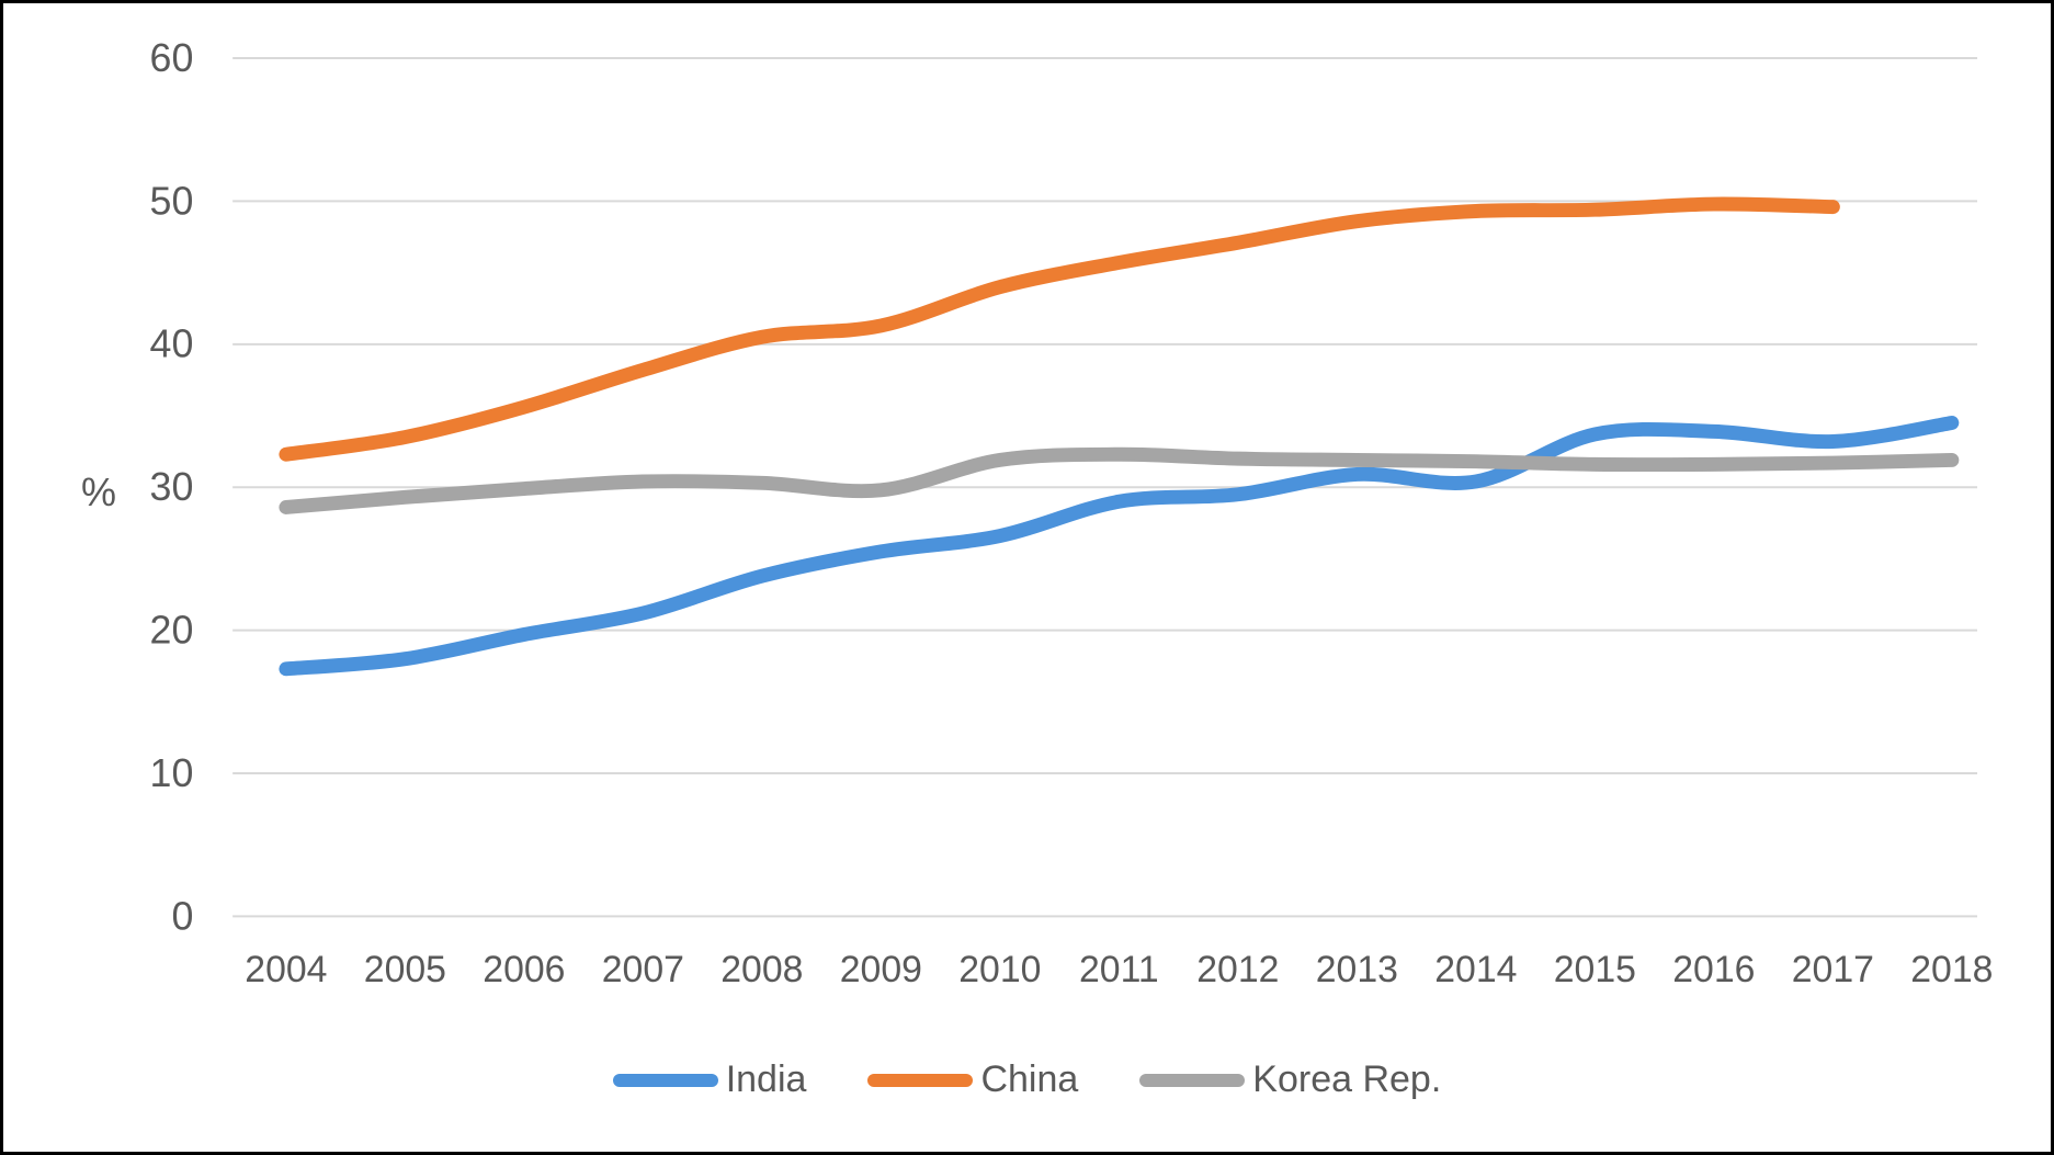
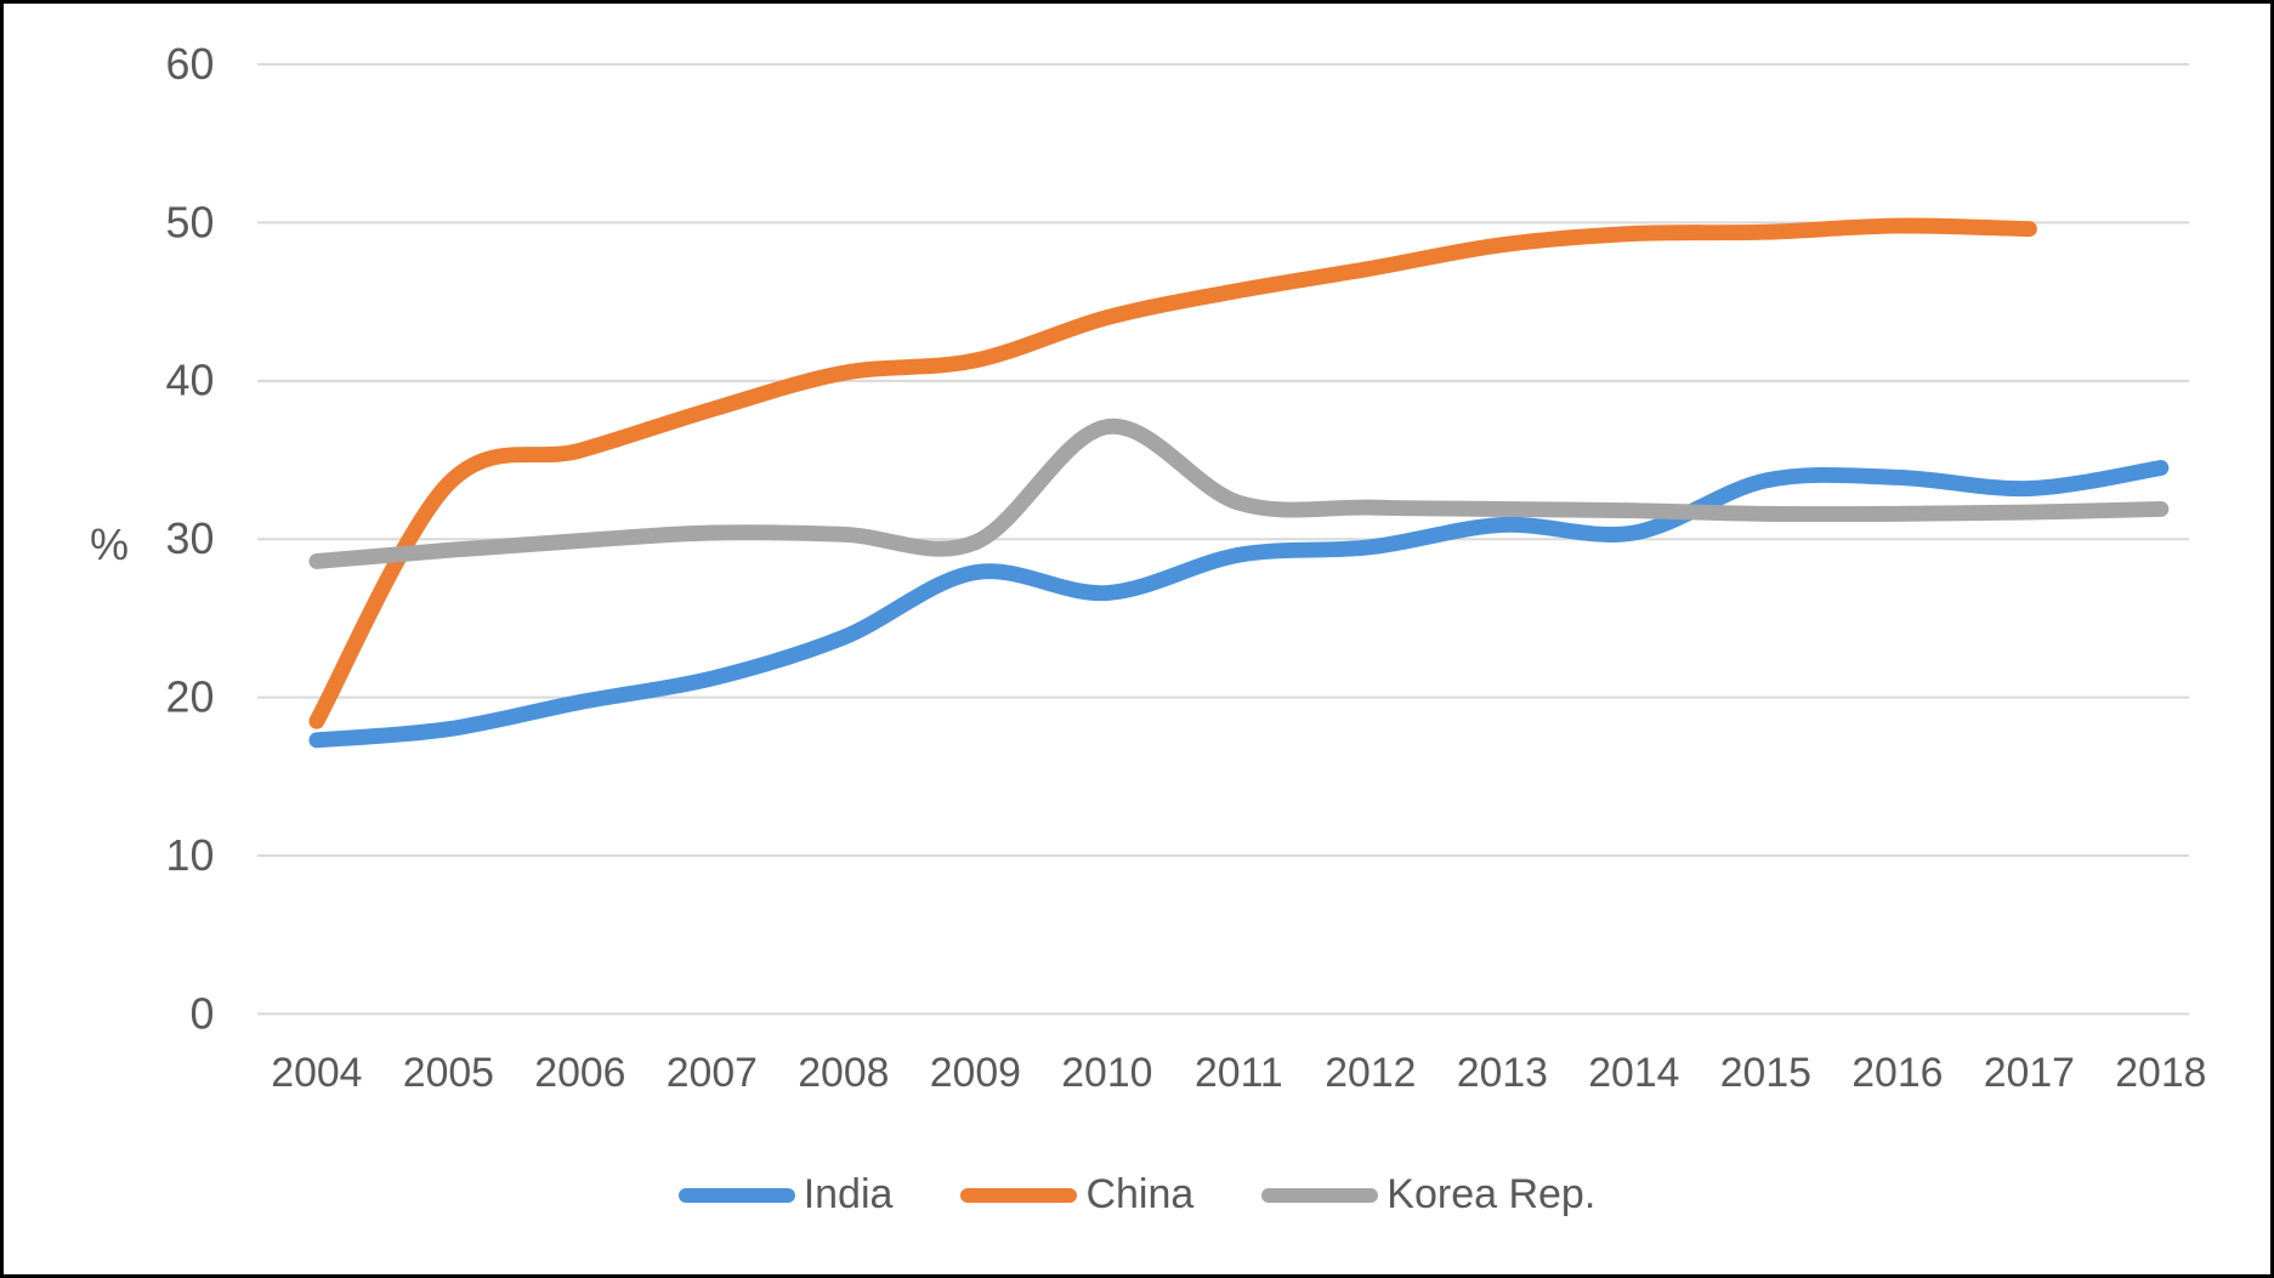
China/2004: 32.3 -> 18.5
India/2009: 25.5 -> 27.9
Korea Rep./2010: 31.9 -> 37.1
